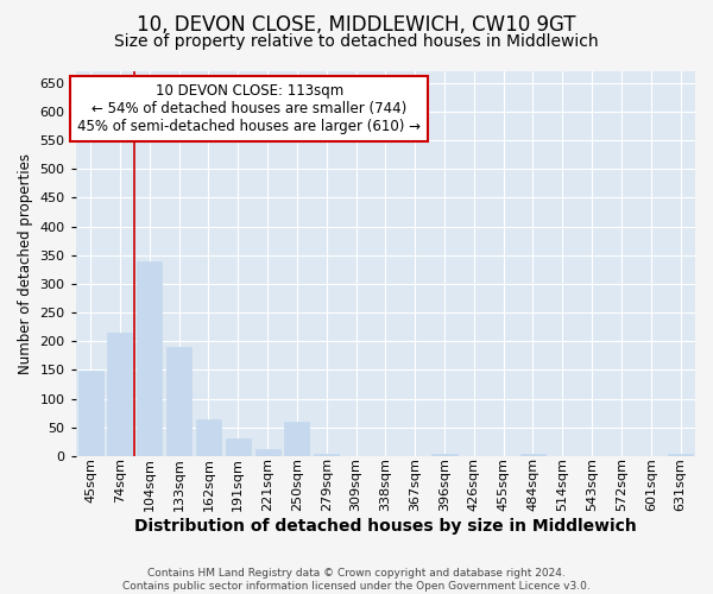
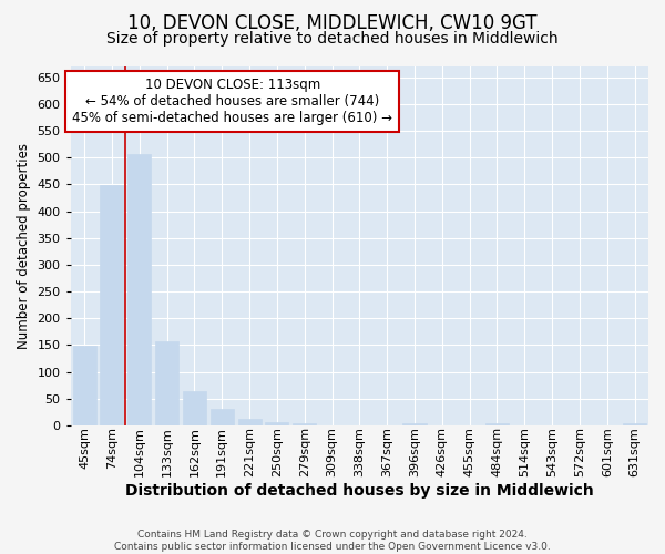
74sqm: 215 -> 449
104sqm: 340 -> 507
133sqm: 190 -> 158
250sqm: 60 -> 7
